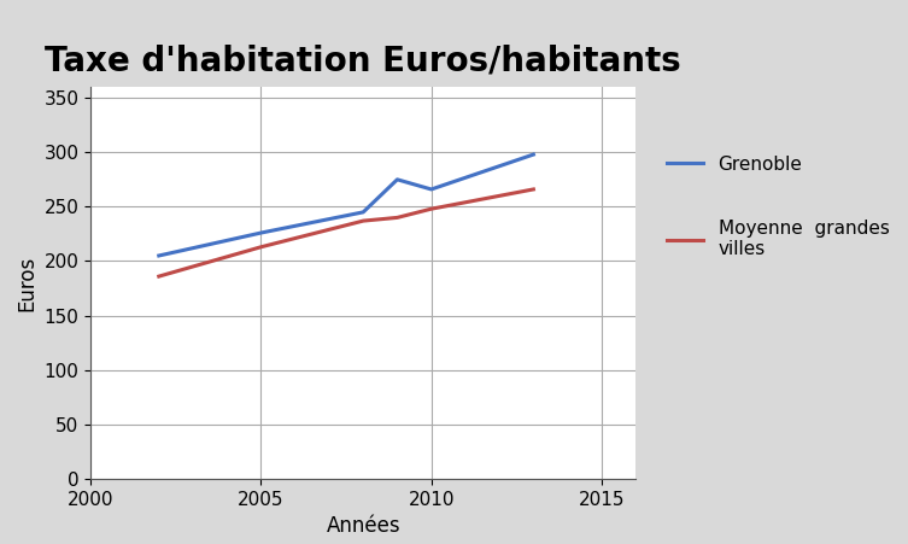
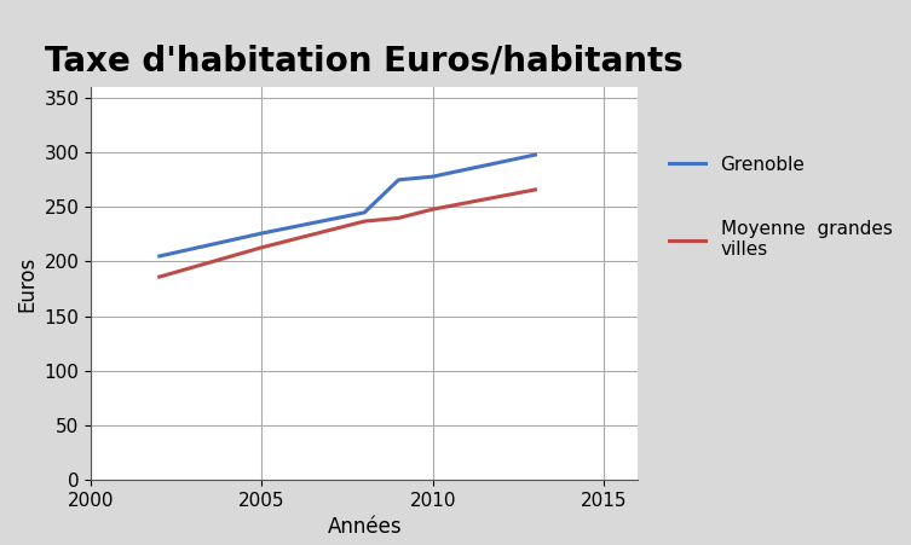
Grenoble/2010: 266 -> 278
